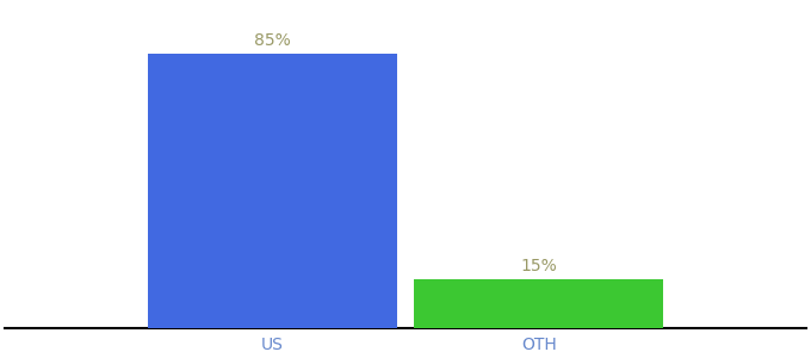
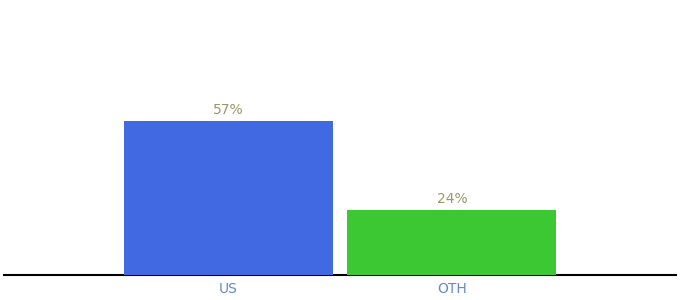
US: 85% -> 57%
OTH: 15% -> 24%
